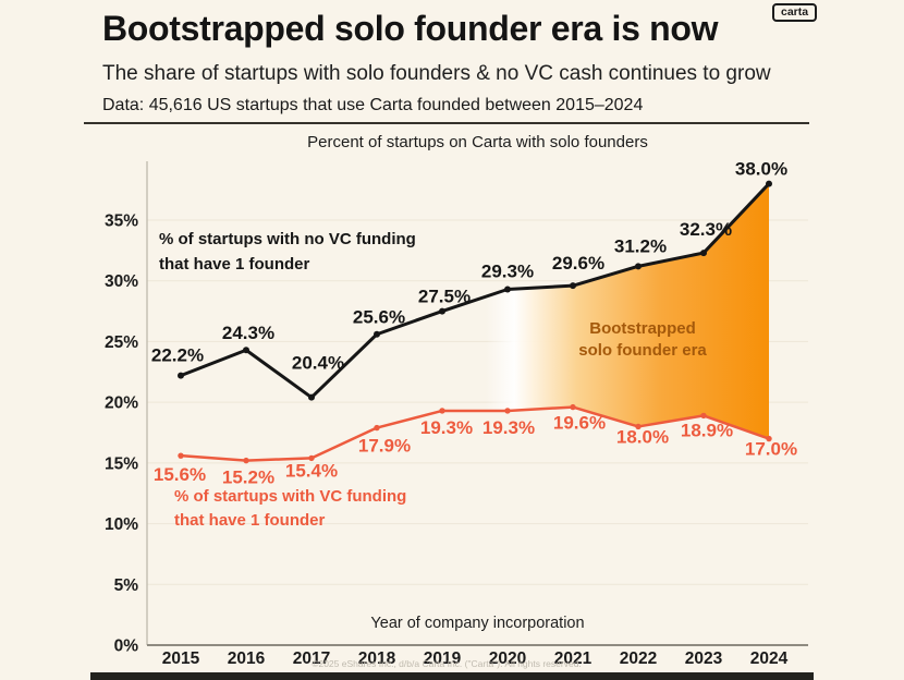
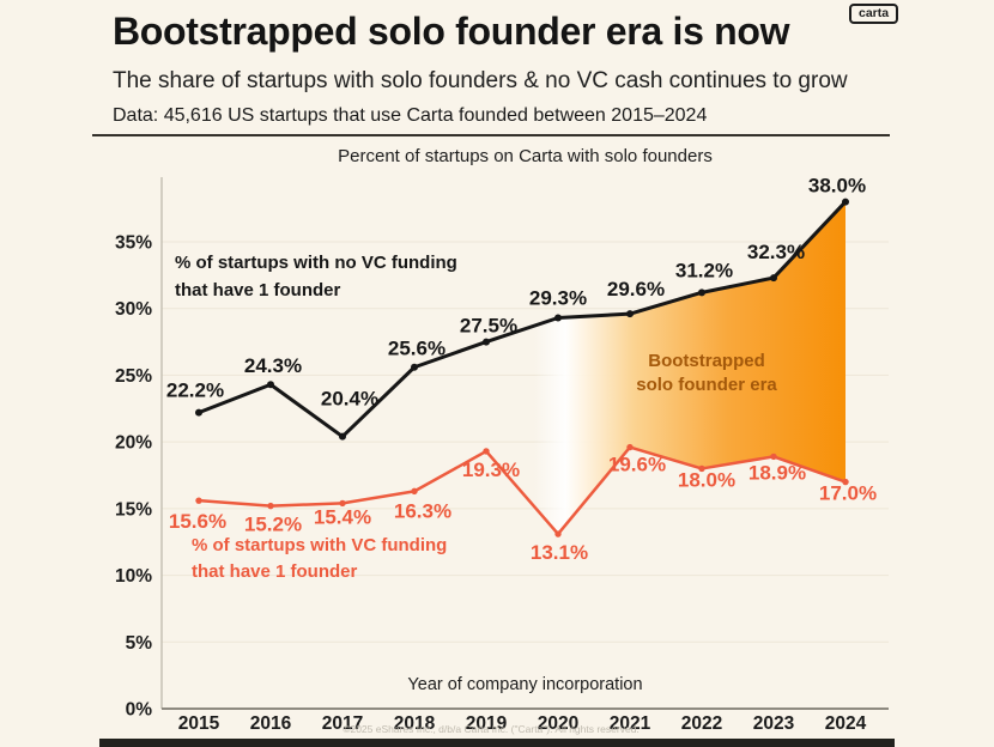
% of startups with VC funding that have 1 founder/2018: 17.9% -> 16.3%
% of startups with VC funding that have 1 founder/2020: 19.3% -> 13.1%
